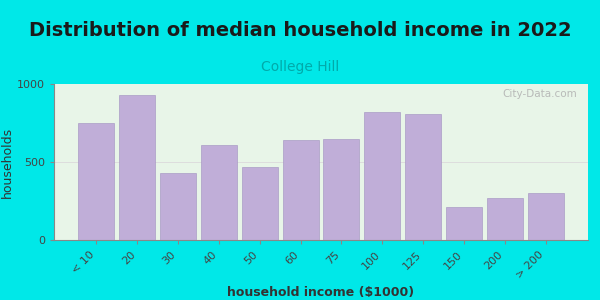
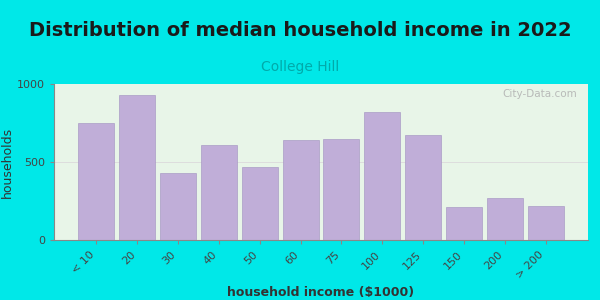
125: 810 -> 670
> 200: 300 -> 220
